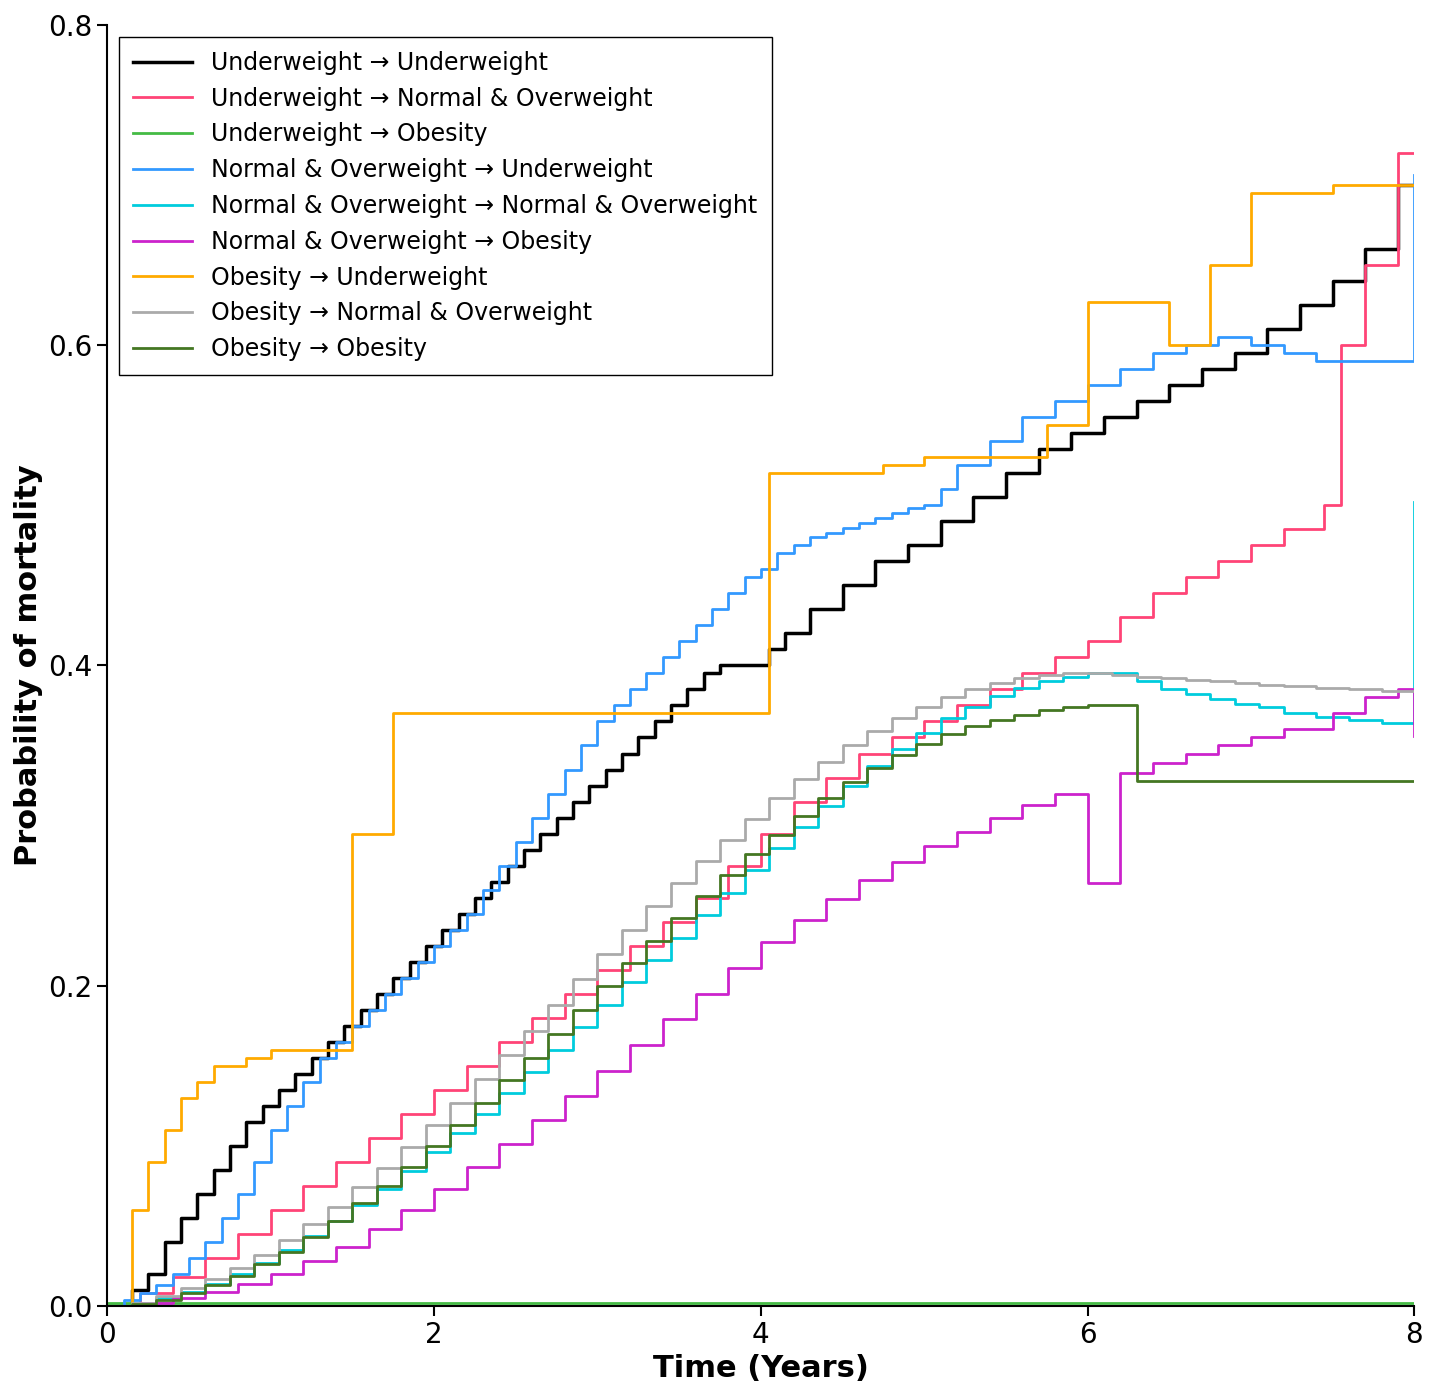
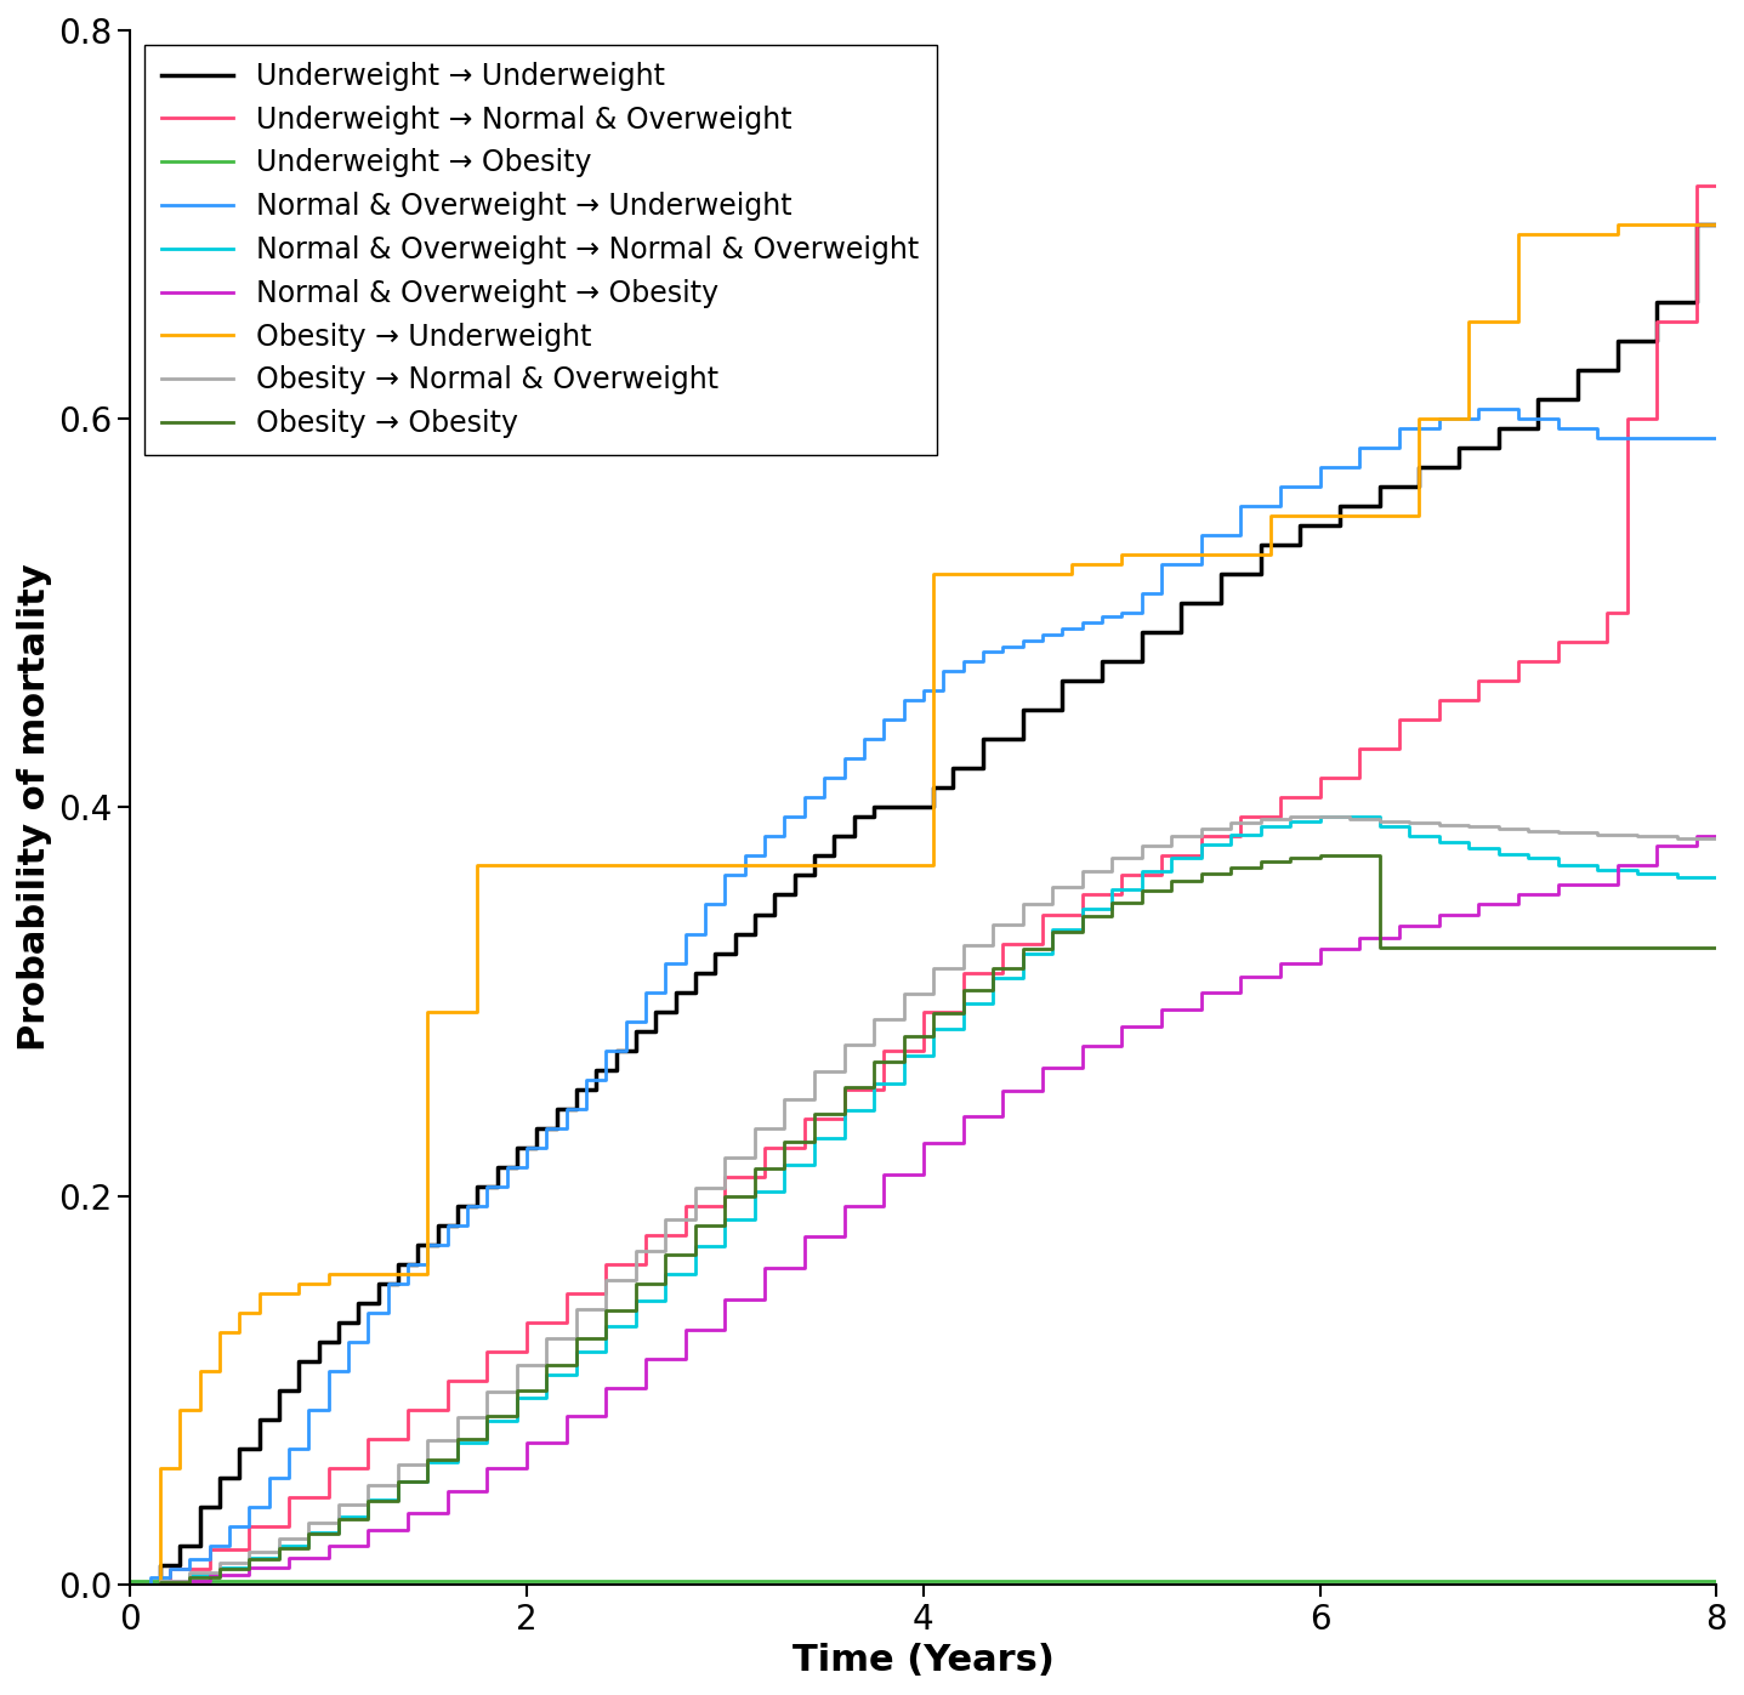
Normal & Overweight → Obesity/6: 0.264 -> 0.327
Obesity → Underweight/6: 0.627 -> 0.550
Normal & Overweight → Underweight/8: 0.706 -> 0.590
Normal & Overweight → Normal & Overweight/8: 0.502 -> 0.364
Normal & Overweight → Obesity/8: 0.356 -> 0.385
